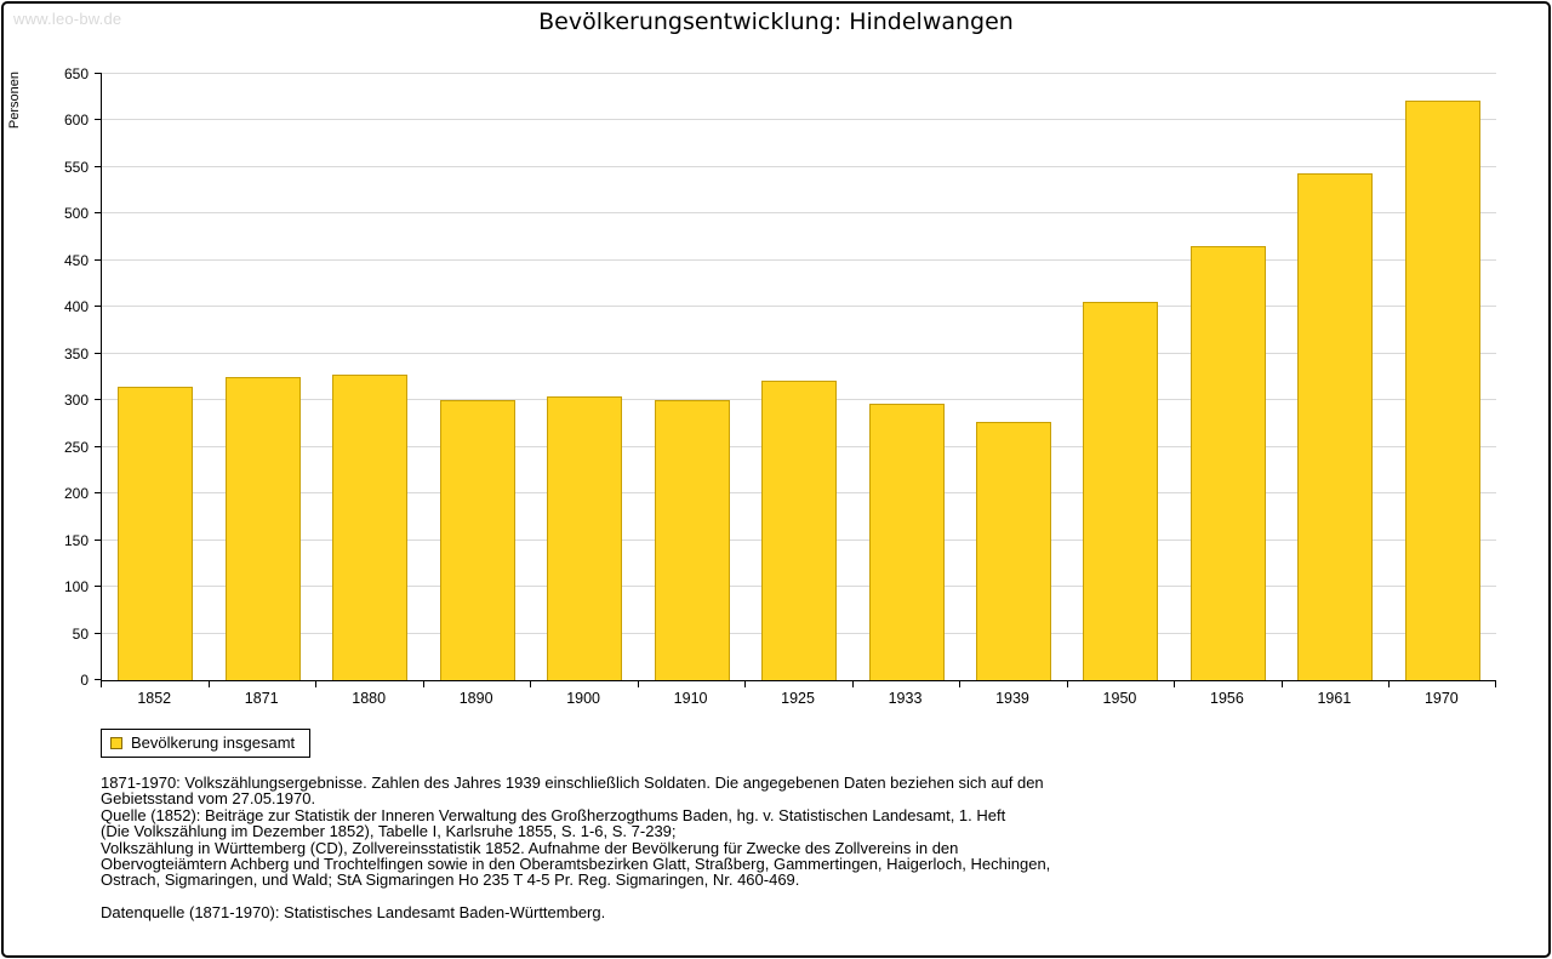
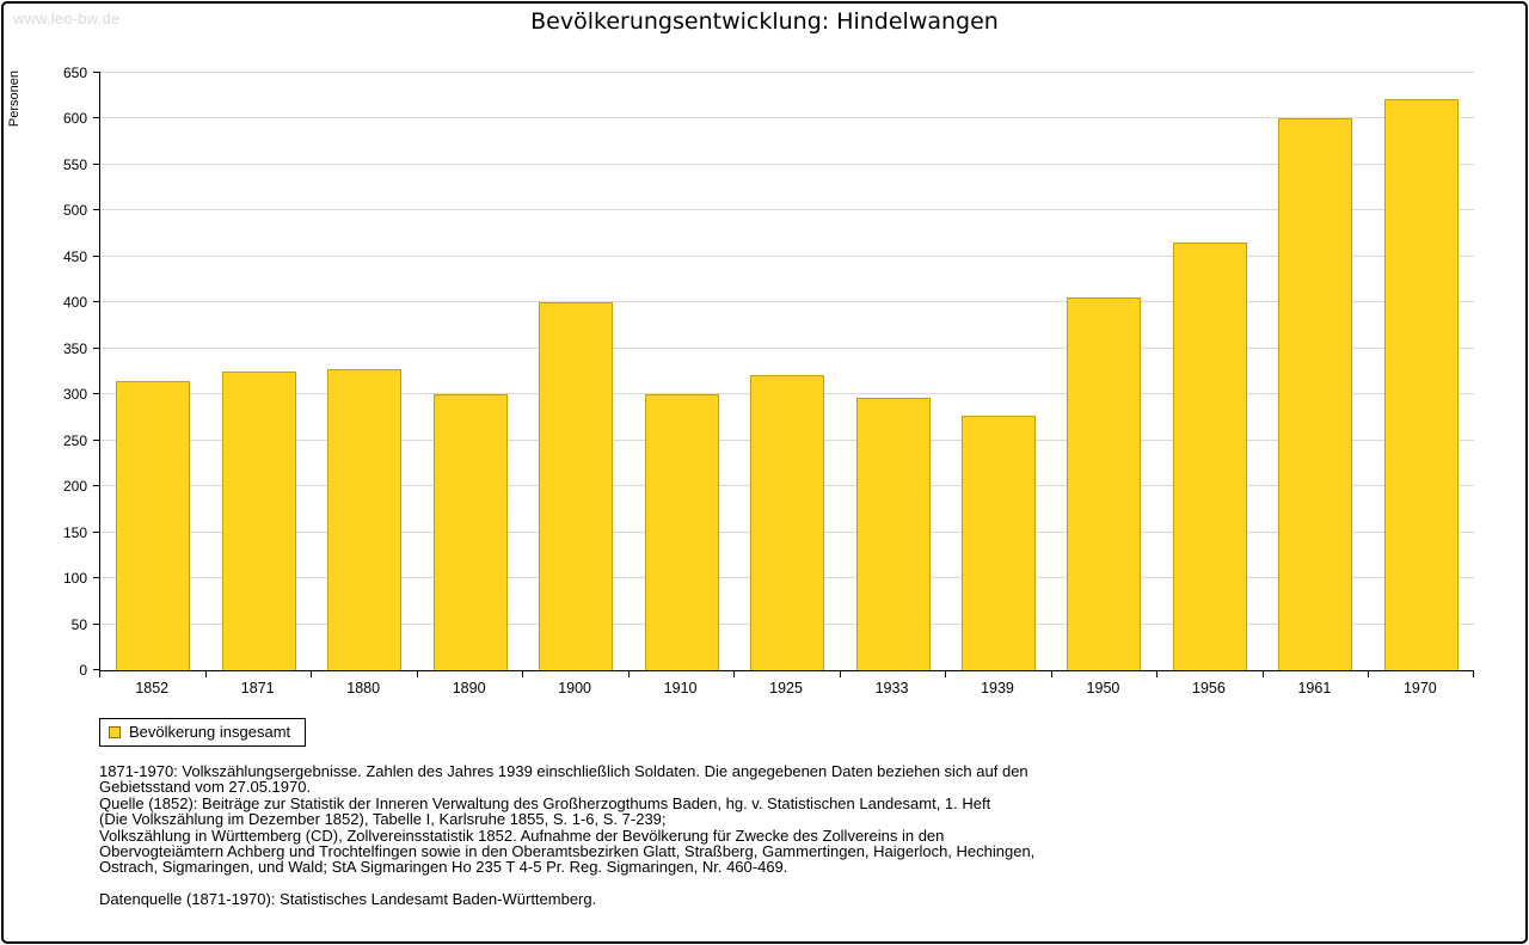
1900: 300 -> 400
1961: 540 -> 600
